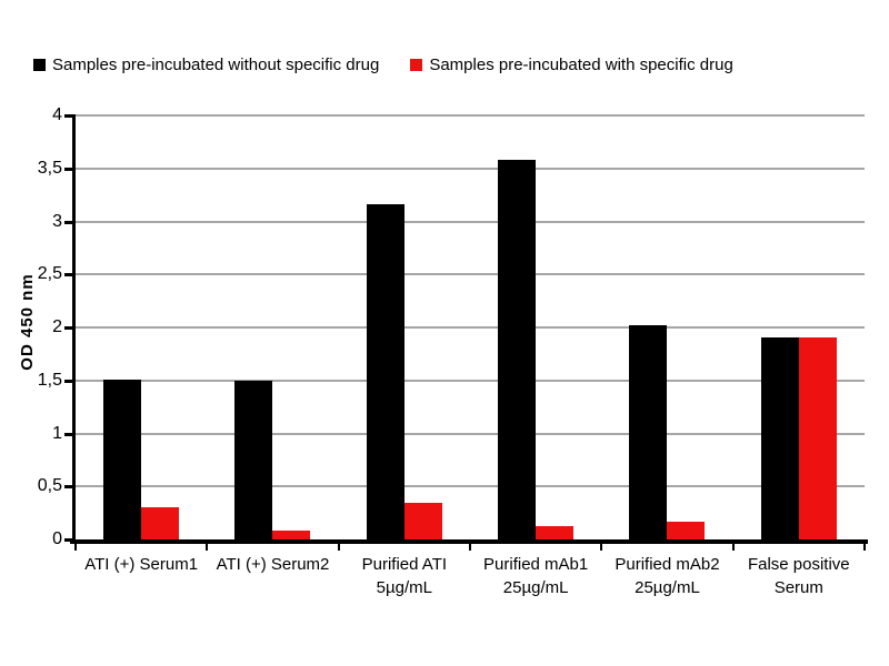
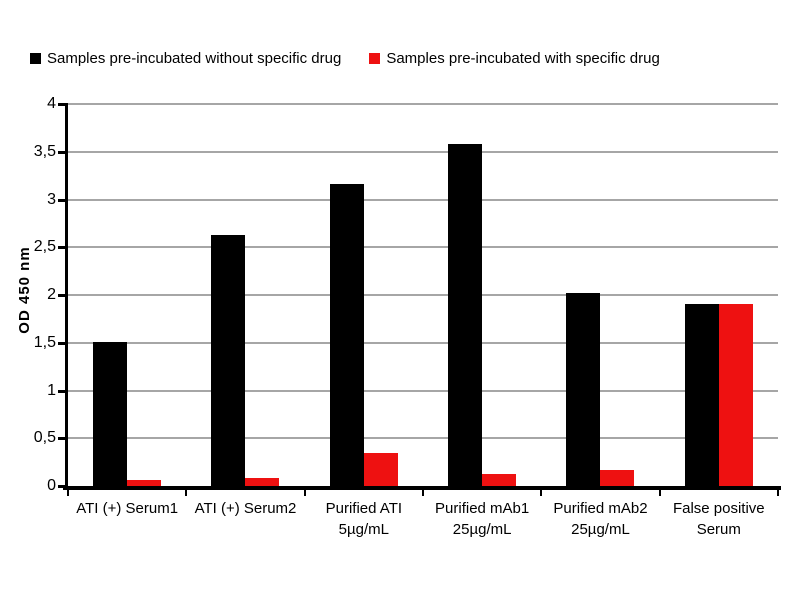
Samples pre-incubated with specific drug/ATI (+) Serum1: 0.3 -> 0.1
Samples pre-incubated without specific drug/ATI (+) Serum2: 1.5 -> 2.6
